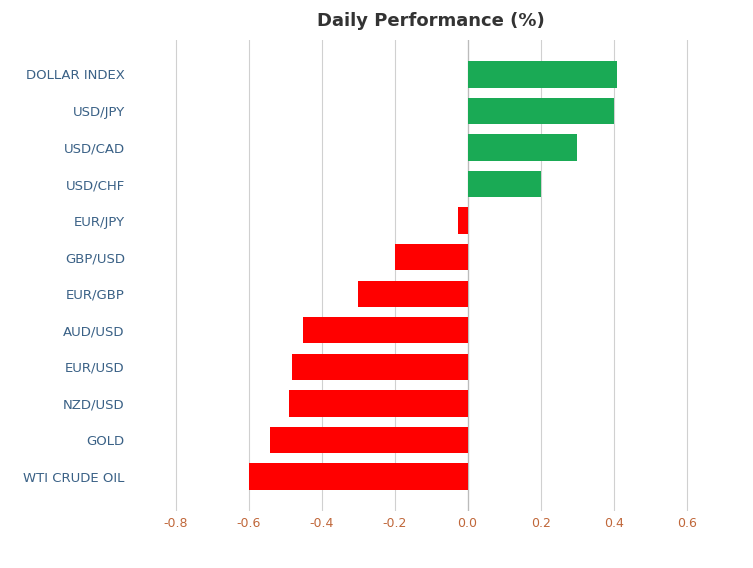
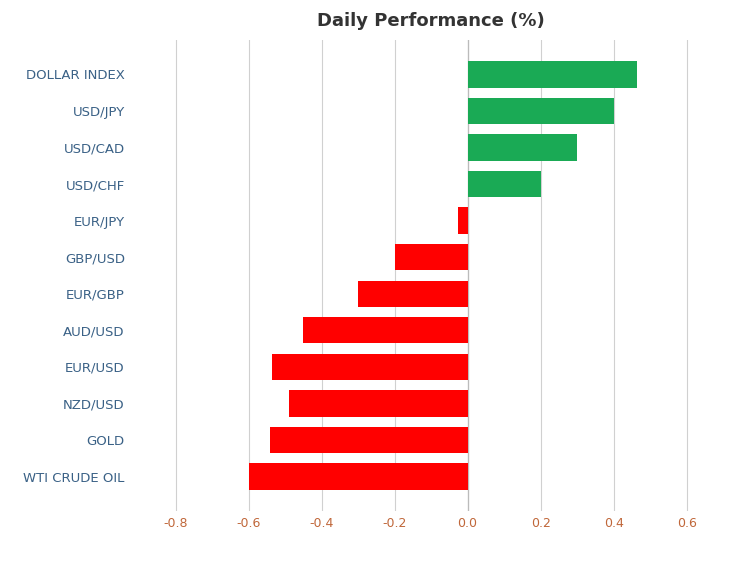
DOLLAR INDEX: 0.410 -> 0.465
EUR/USD: -0.480 -> -0.535
